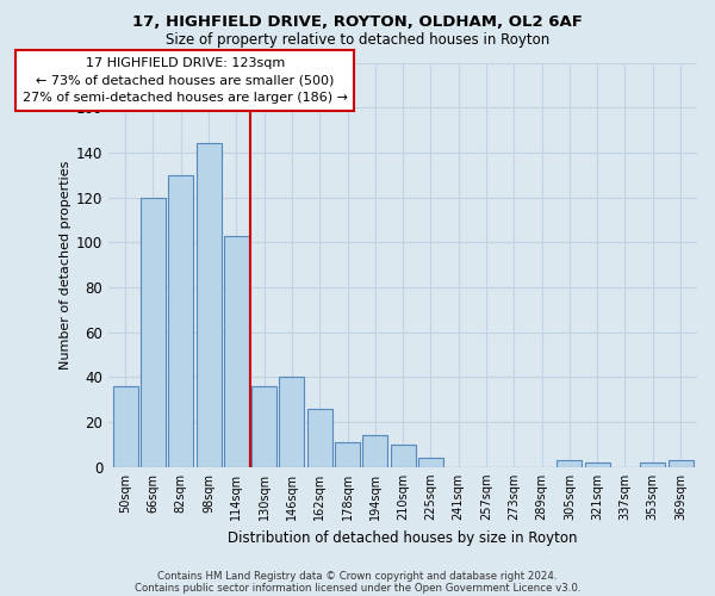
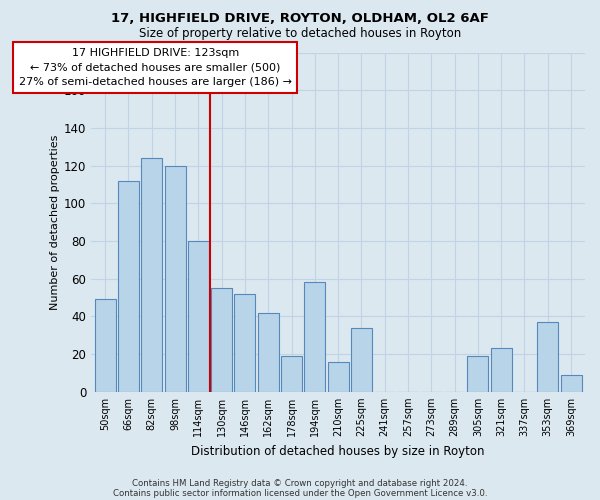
50sqm: 36 -> 49
66sqm: 120 -> 112
82sqm: 130 -> 124
98sqm: 144 -> 120
114sqm: 103 -> 80
130sqm: 36 -> 55
146sqm: 40 -> 52
162sqm: 26 -> 42
178sqm: 11 -> 19
194sqm: 14 -> 58
210sqm: 10 -> 16
225sqm: 4 -> 34
305sqm: 3 -> 19
321sqm: 2 -> 23
353sqm: 2 -> 37
369sqm: 3 -> 9
